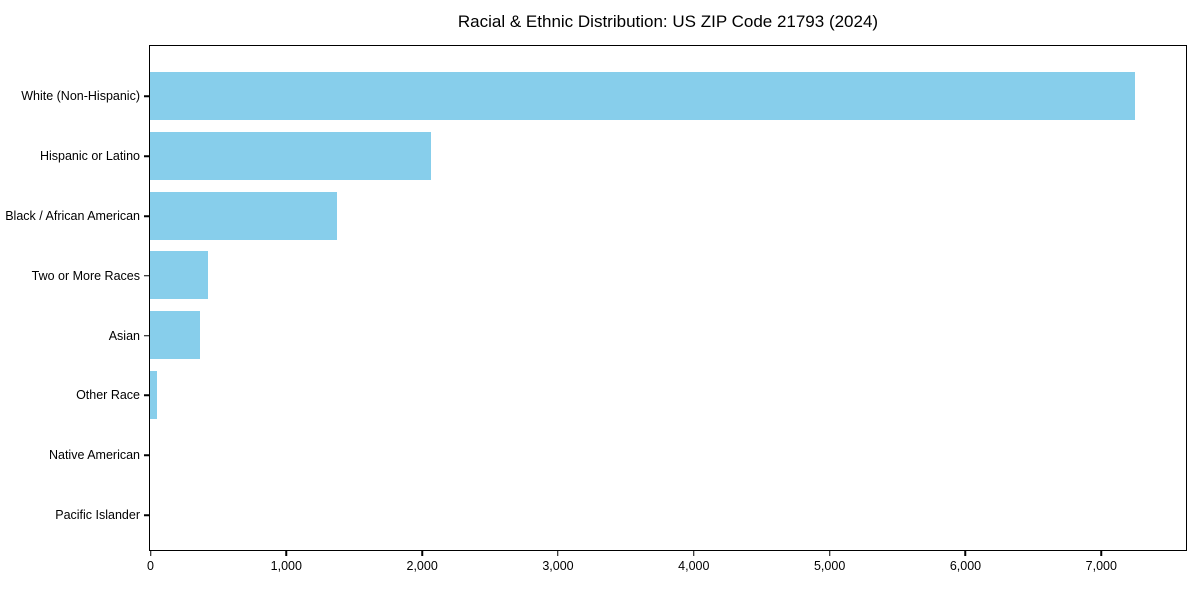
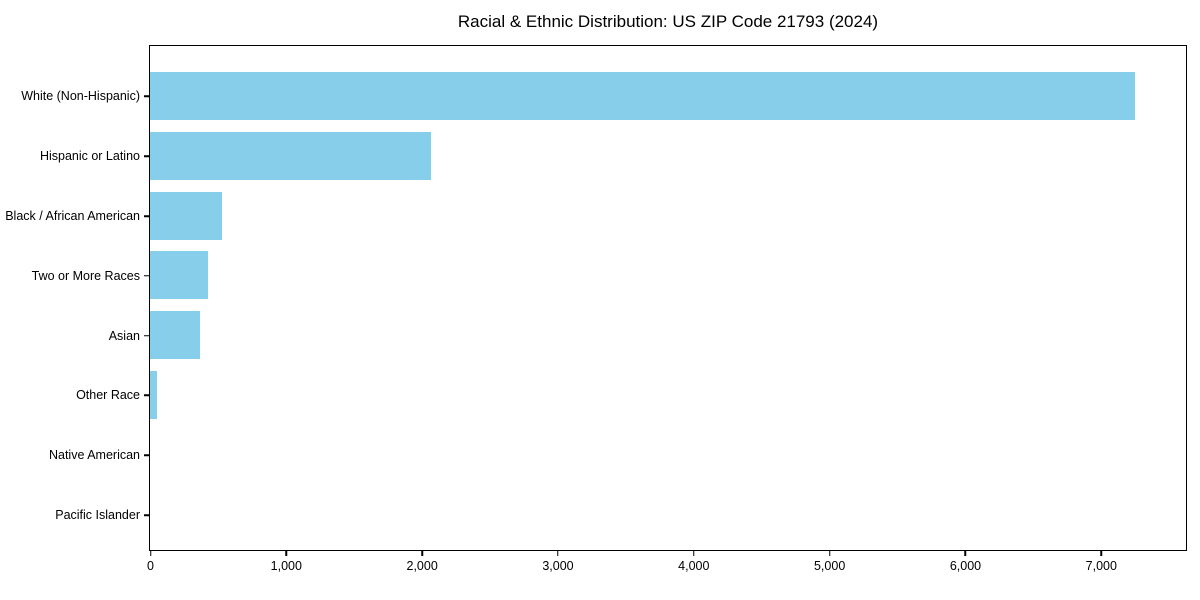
Black / African American: 1380 -> 530
